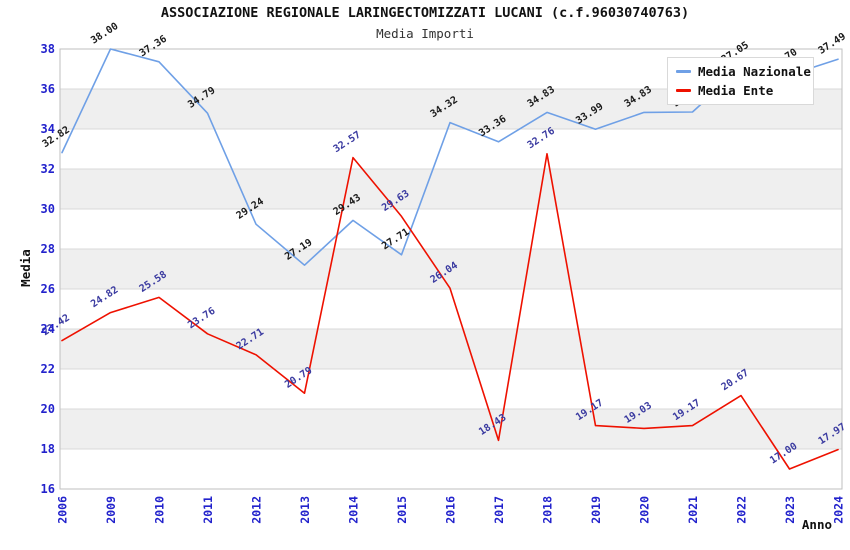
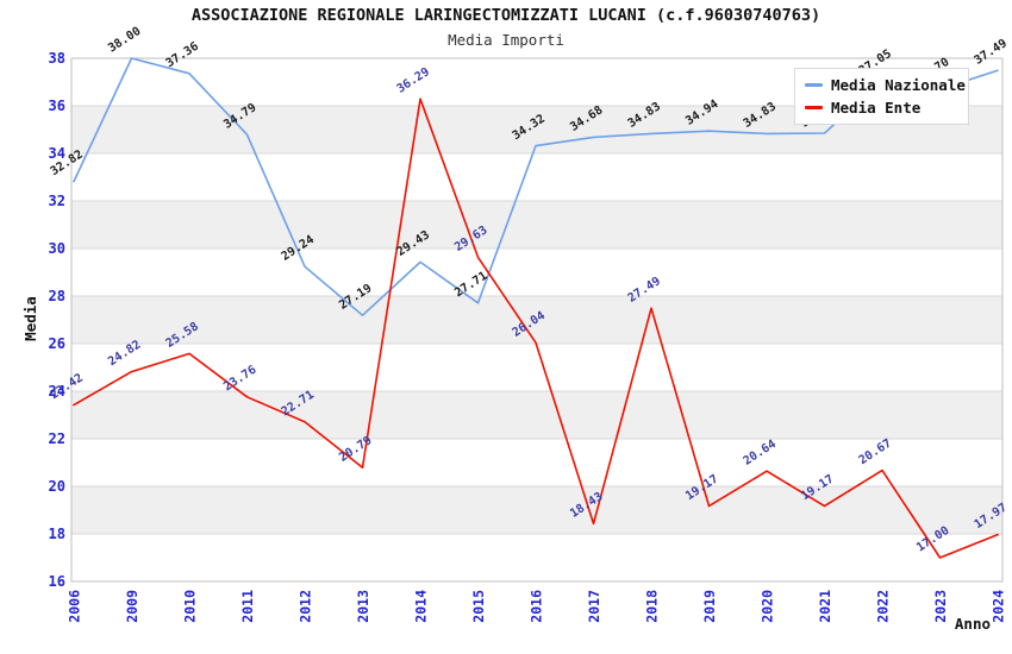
Media Ente/2014: 32.57 -> 36.29
Media Nazionale/2017: 33.36 -> 34.68
Media Ente/2018: 32.76 -> 27.49
Media Nazionale/2019: 33.99 -> 34.94
Media Ente/2020: 19.03 -> 20.64
